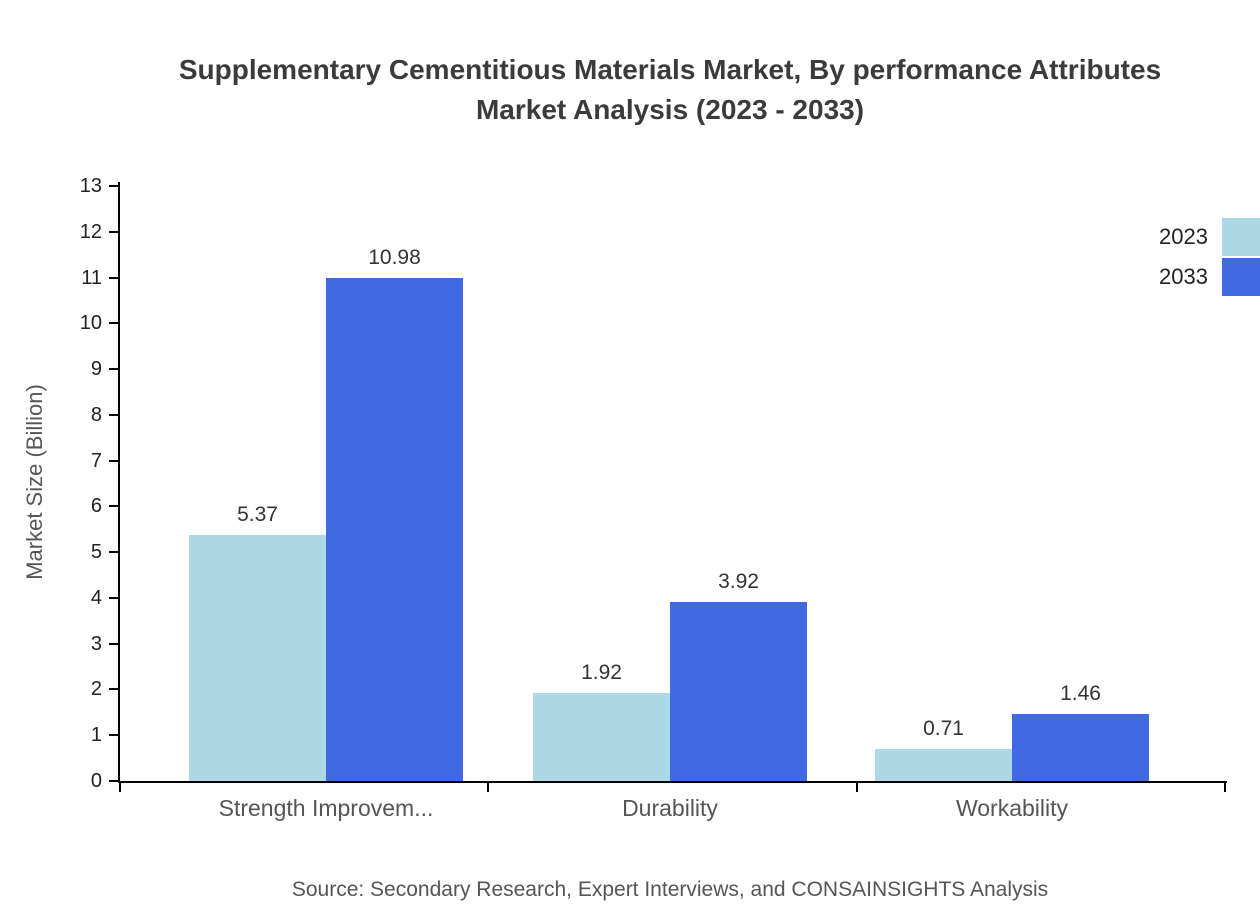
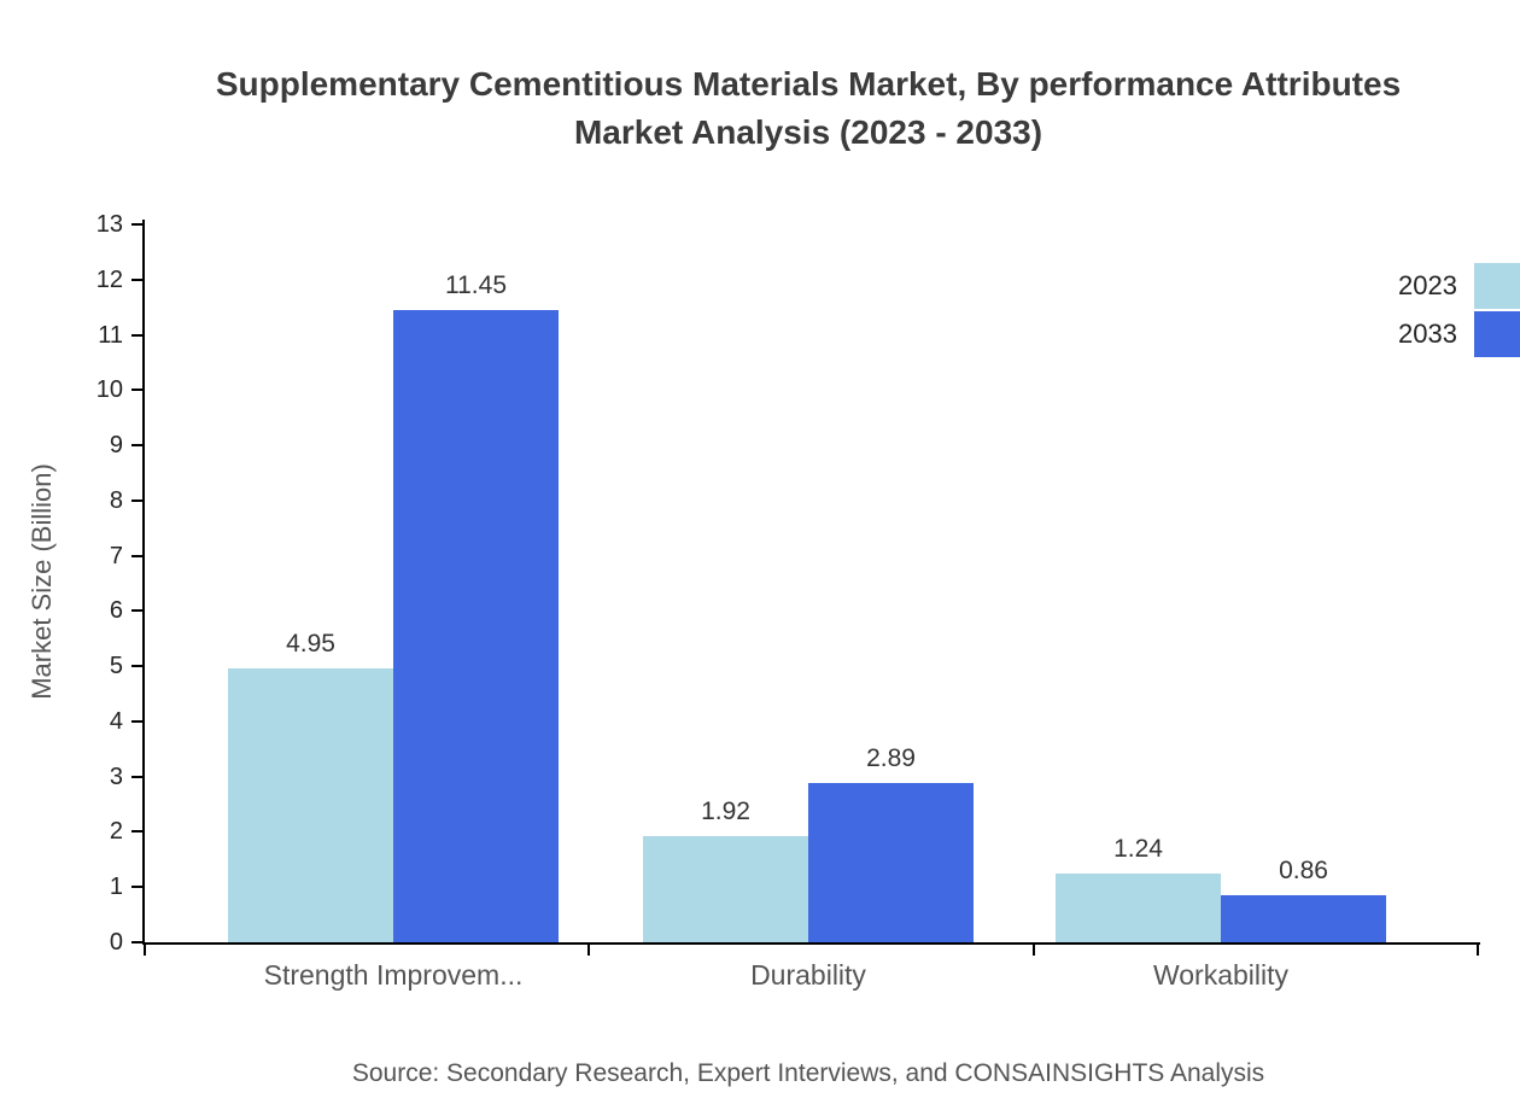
2023/Strength Improvem...: 5.37 -> 4.95
2033/Strength Improvem...: 10.98 -> 11.45
2033/Durability: 3.92 -> 2.89
2023/Workability: 0.71 -> 1.24
2033/Workability: 1.46 -> 0.86
